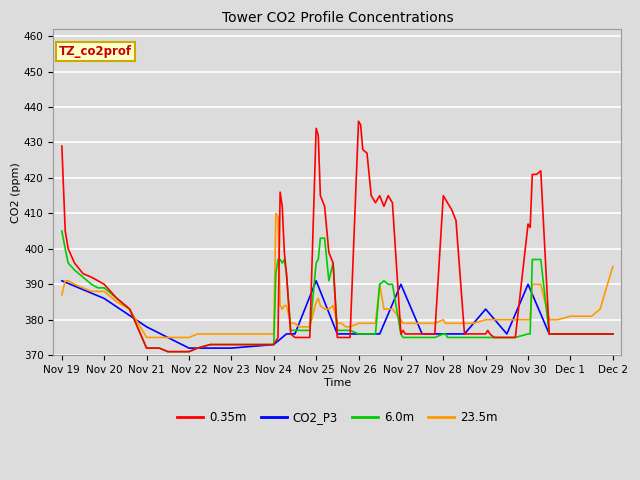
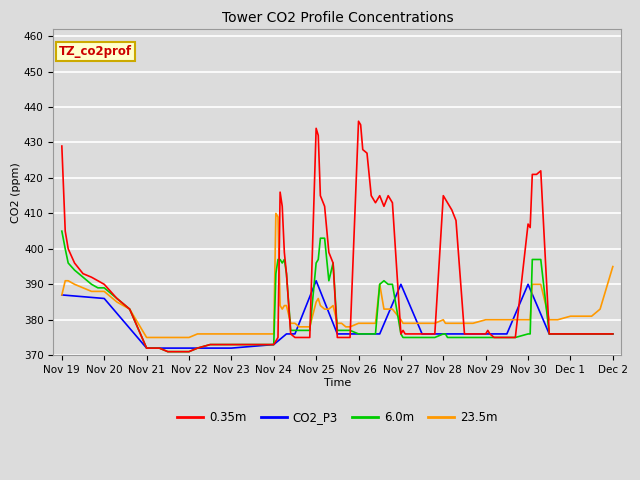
CO2_P3/Nov 19: 391 -> 387
CO2_P3/Nov 21: 378 -> 372
CO2_P3/Nov 29: 383 -> 376
